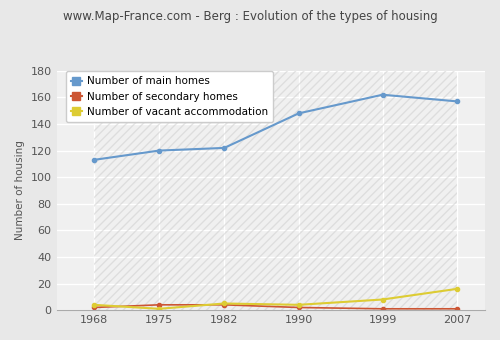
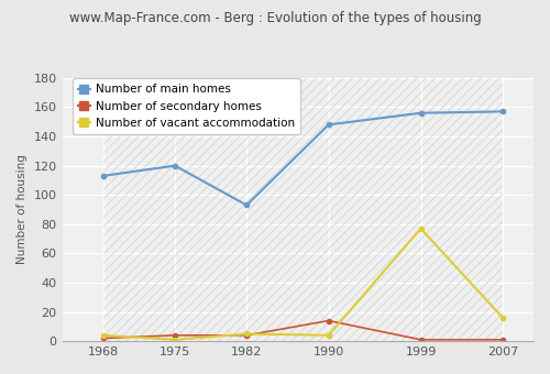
Number of main homes/1982: 122 -> 93
Number of secondary homes/1990: 2 -> 14
Number of main homes/1999: 162 -> 156
Number of vacant accommodation/1999: 8 -> 77
